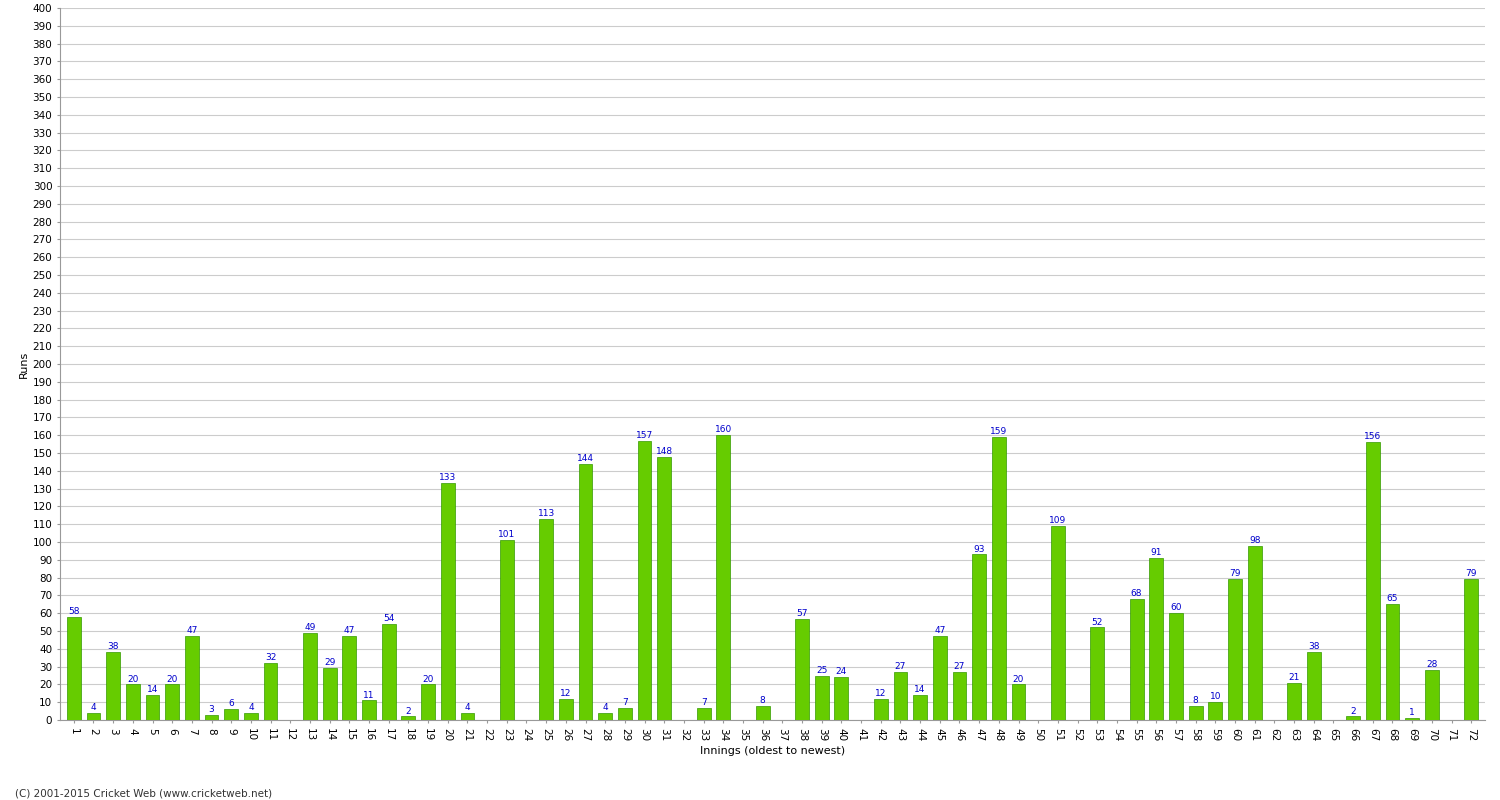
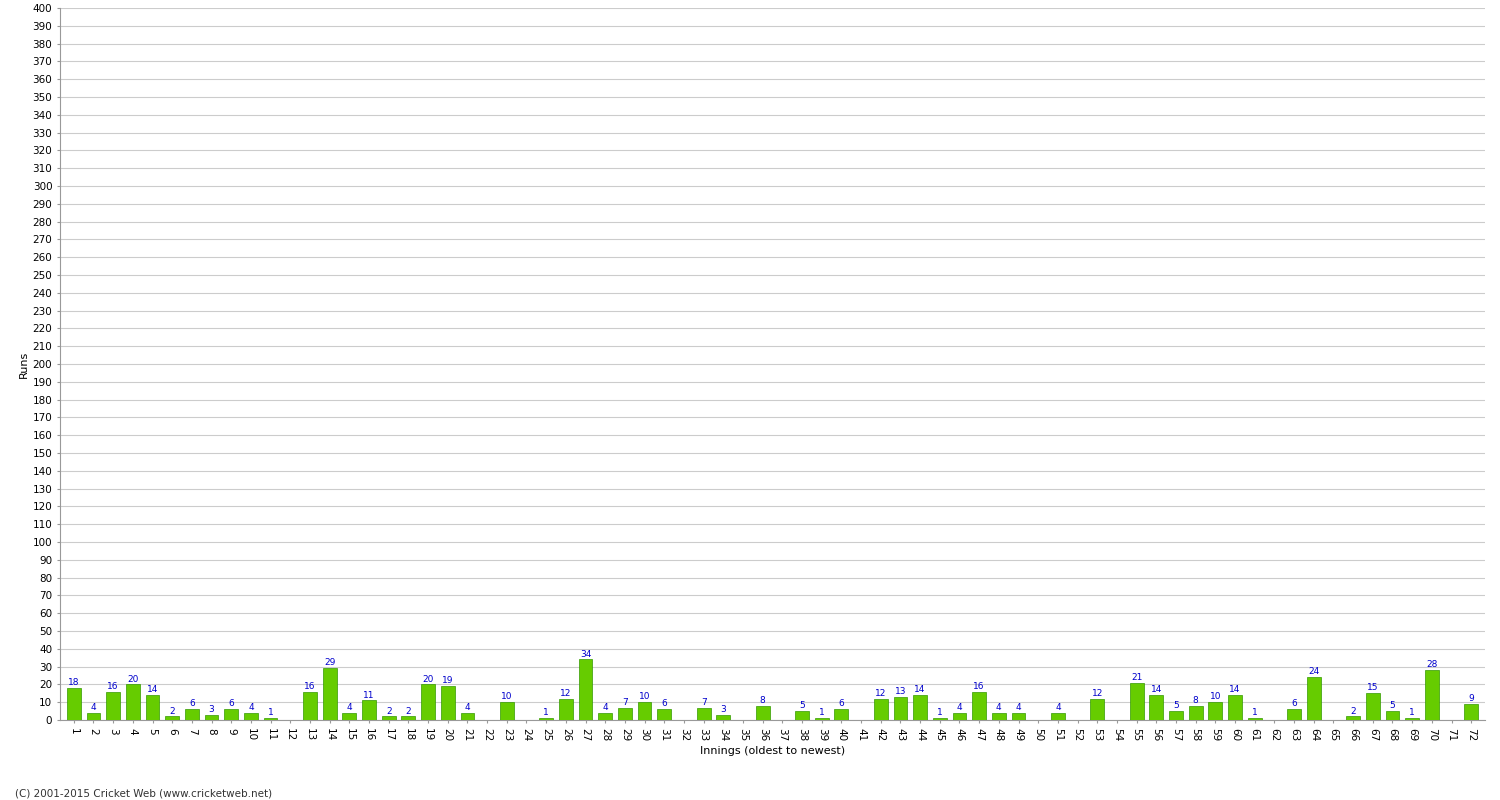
1: 58 -> 18
3: 38 -> 16
6: 20 -> 2
7: 47 -> 6
11: 32 -> 1
13: 49 -> 16
15: 47 -> 4
17: 54 -> 2
20: 133 -> 19
23: 101 -> 10
25: 113 -> 1
27: 144 -> 34
30: 157 -> 10
31: 148 -> 6
34: 160 -> 3
38: 57 -> 5
39: 25 -> 1
40: 24 -> 6
43: 27 -> 13
45: 47 -> 1
46: 27 -> 4
47: 93 -> 16
48: 159 -> 4
49: 20 -> 4
51: 109 -> 4
53: 52 -> 12
55: 68 -> 21
56: 91 -> 14
57: 60 -> 5
60: 79 -> 14
61: 98 -> 1
63: 21 -> 6
64: 38 -> 24
67: 156 -> 15
68: 65 -> 5
72: 79 -> 9
